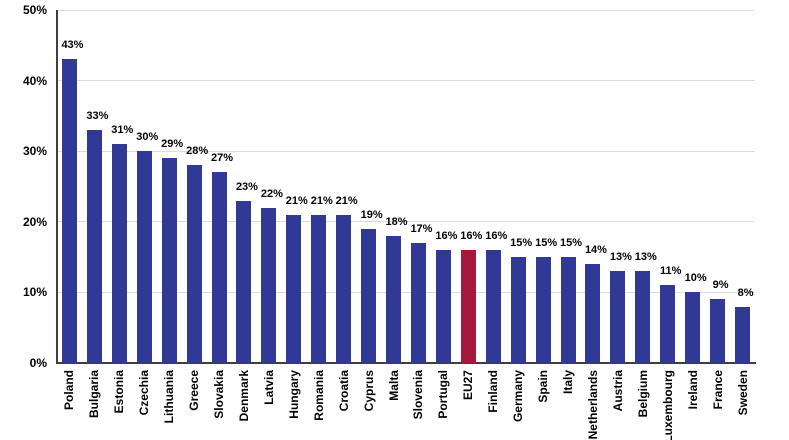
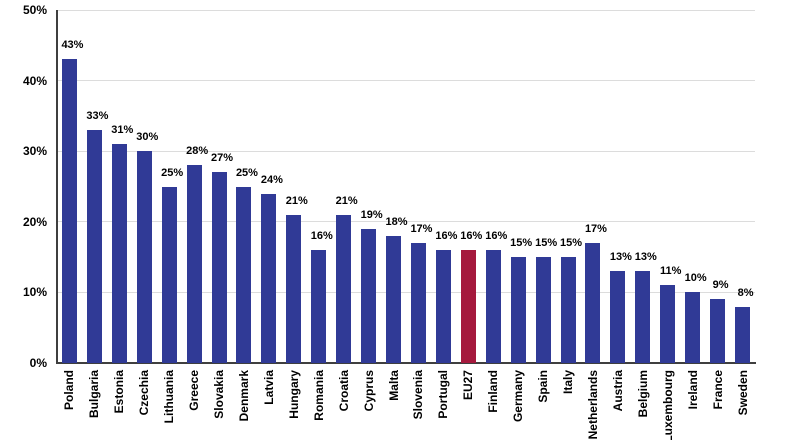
Lithuania: 29% -> 25%
Denmark: 23% -> 25%
Latvia: 22% -> 24%
Romania: 21% -> 16%
Netherlands: 14% -> 17%
